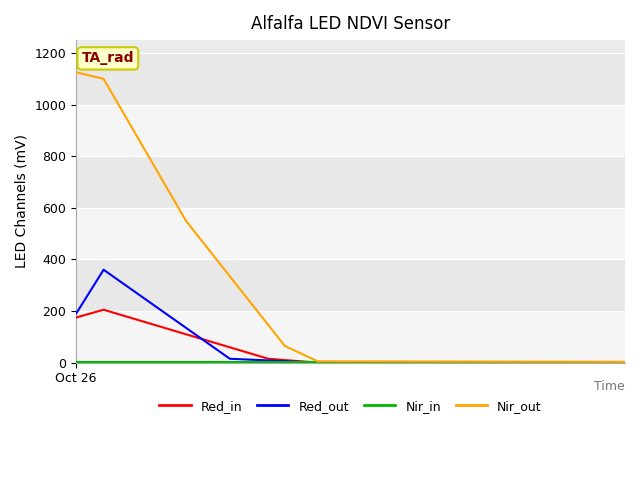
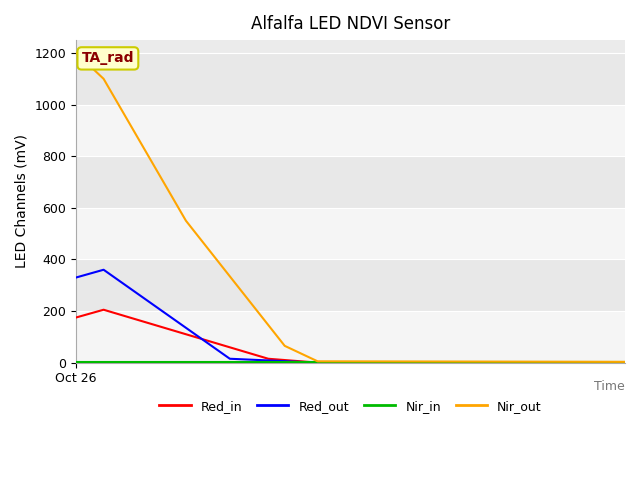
Red_out/Oct 26: 190 -> 330
Nir_out/Oct 26: 1125 -> 1200
